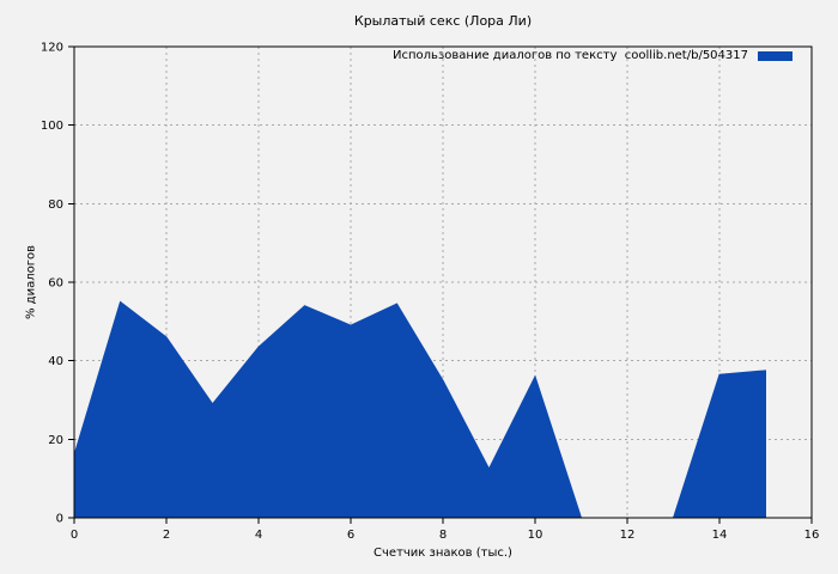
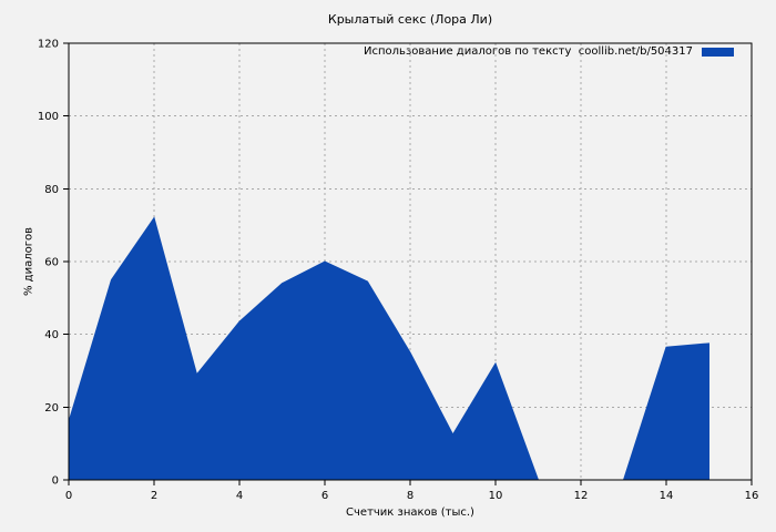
2: 46 -> 72
6: 49 -> 60
10: 36 -> 32
